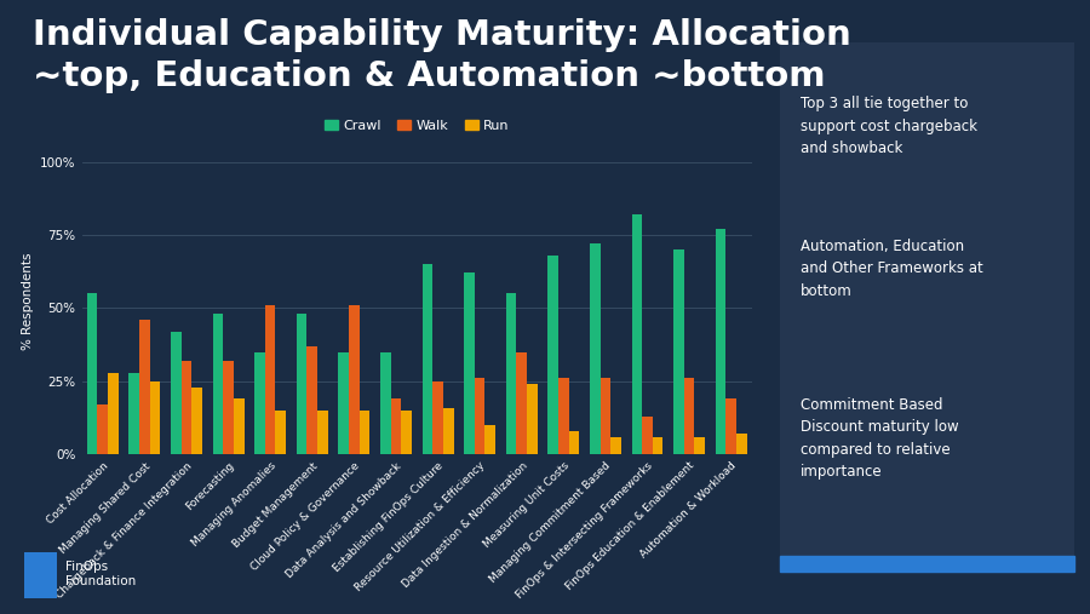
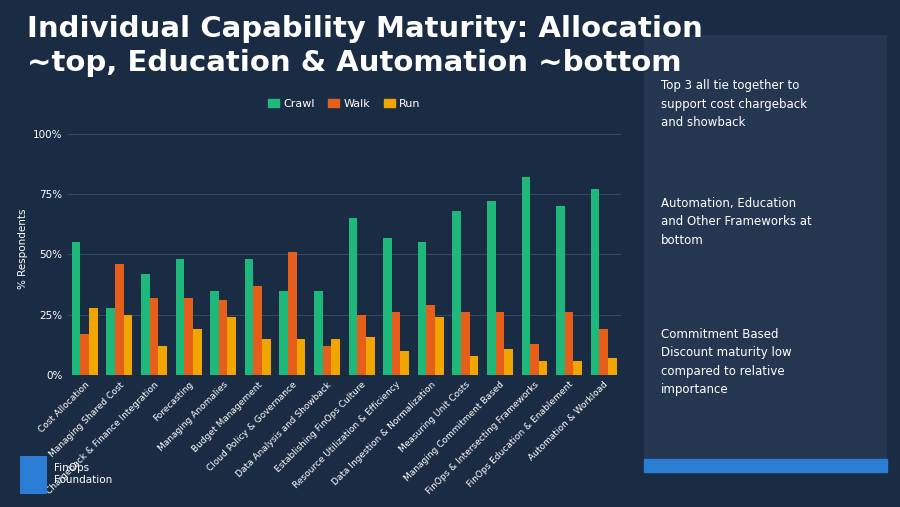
Run/Chargeback & Finance Integration: 23% -> 12%
Walk/Managing Anomalies: 51% -> 31%
Run/Managing Anomalies: 15% -> 24%
Walk/Data Analysis and Showback: 19% -> 12%
Crawl/Resource Utilization & Efficiency: 62% -> 57%
Walk/Data Ingestion & Normalization: 35% -> 29%
Run/Managing Commitment Based: 6% -> 11%
